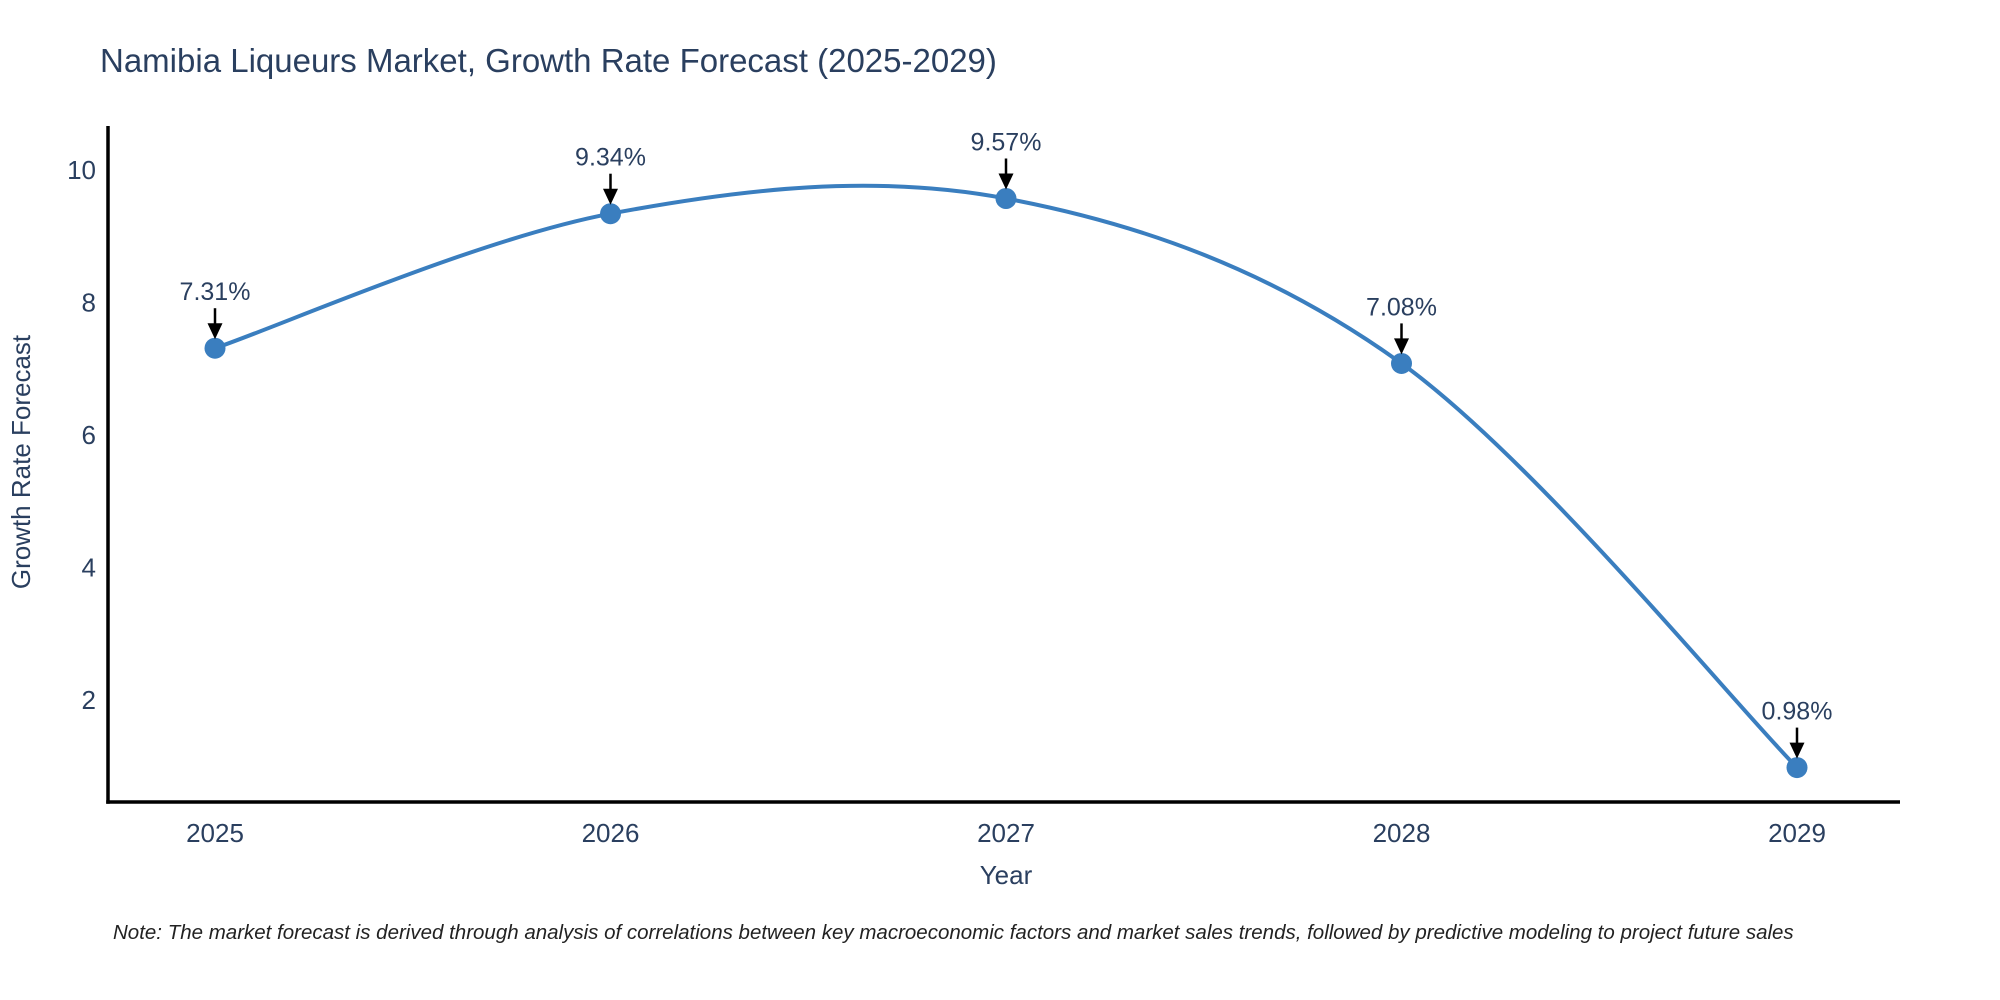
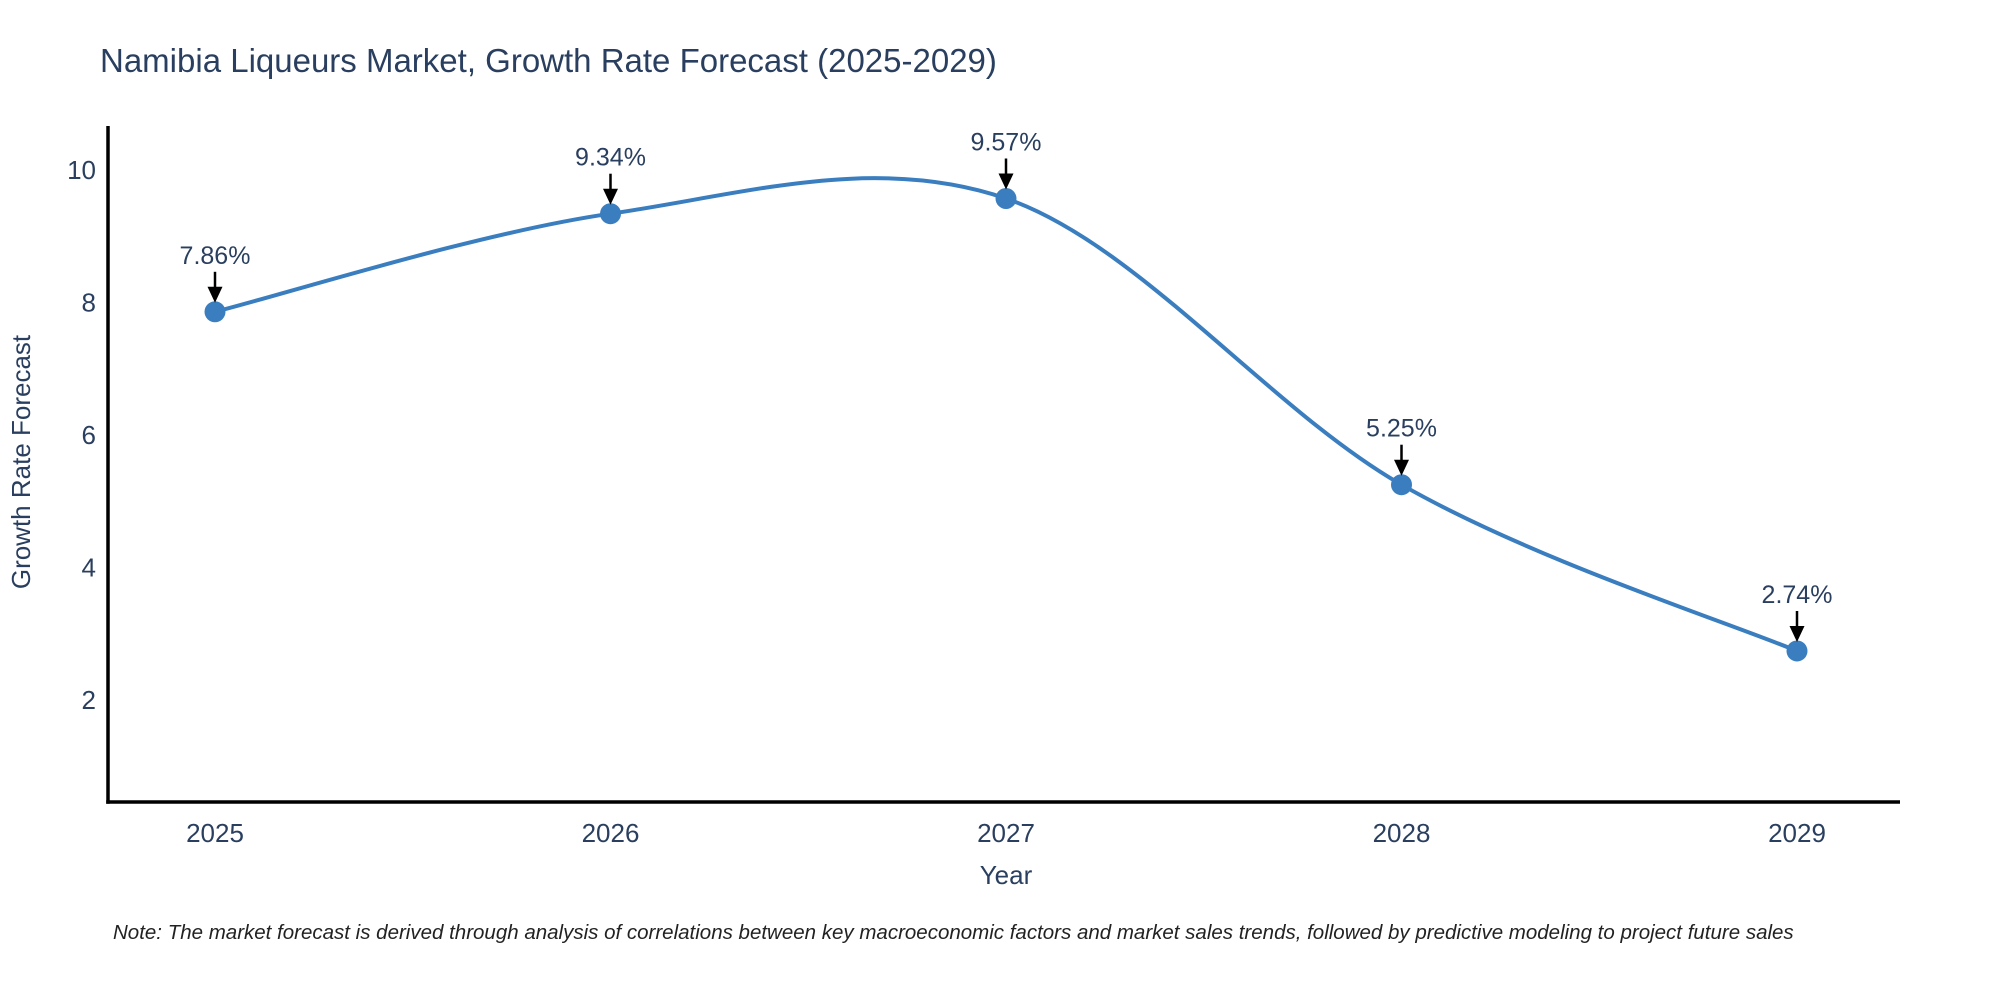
2025: 7.31% -> 7.86%
2028: 7.08% -> 5.25%
2029: 0.98% -> 2.74%
